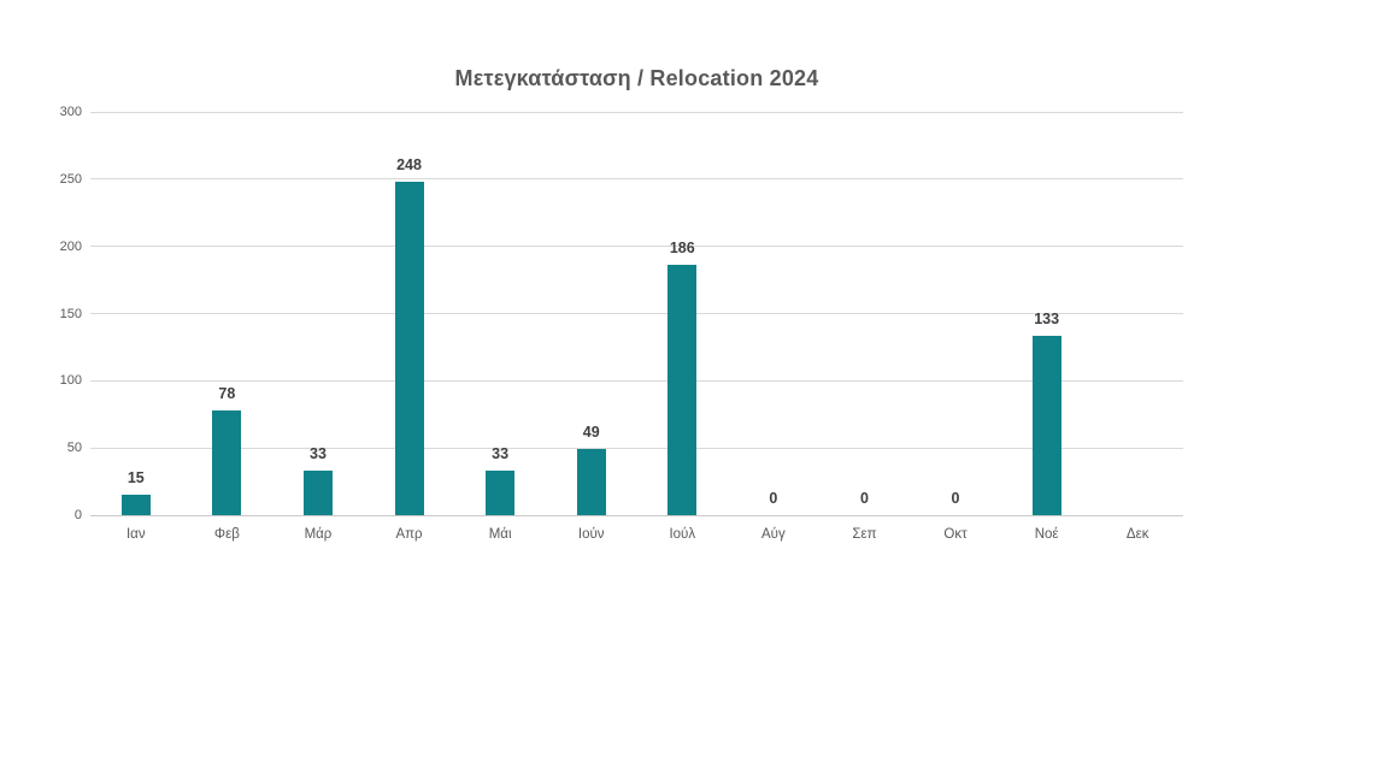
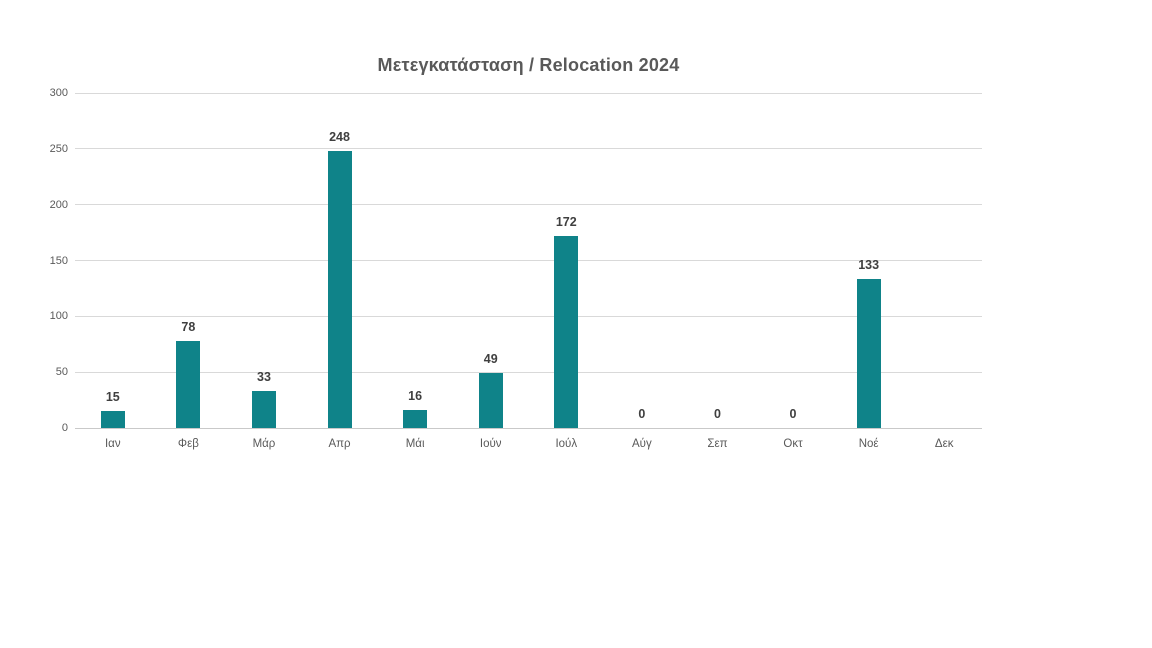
Μάι: 33 -> 16
Ιούλ: 186 -> 172
